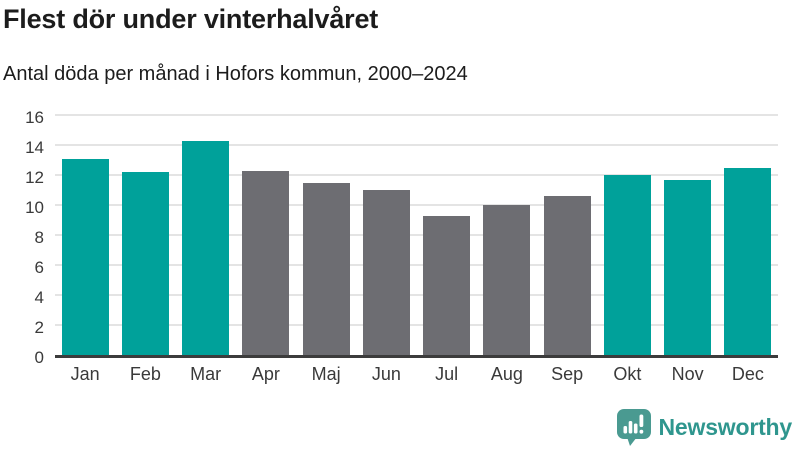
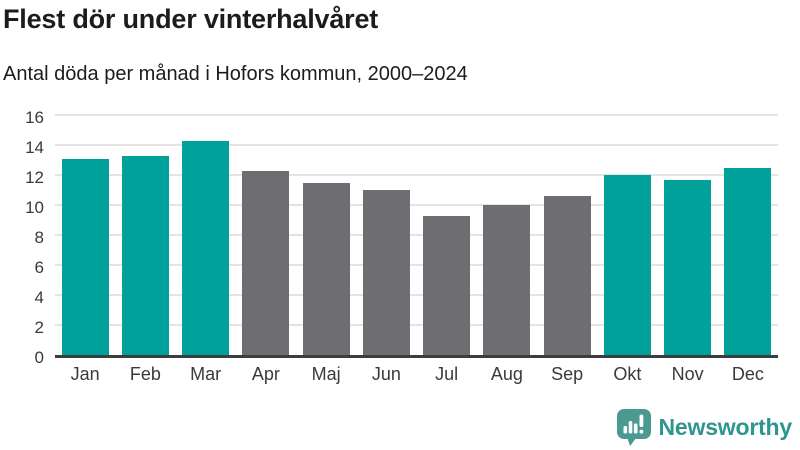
Feb: 12.2 -> 13.3
